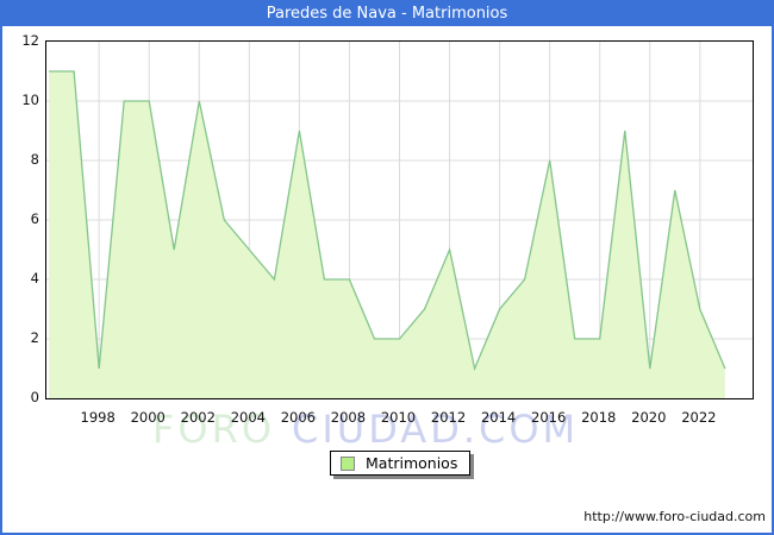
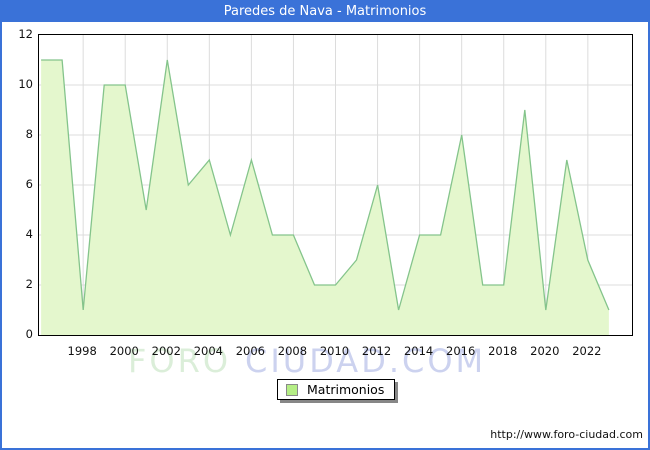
2002: 10 -> 11
2004: 5 -> 7
2006: 9 -> 7
2012: 5 -> 6
2014: 3 -> 4
